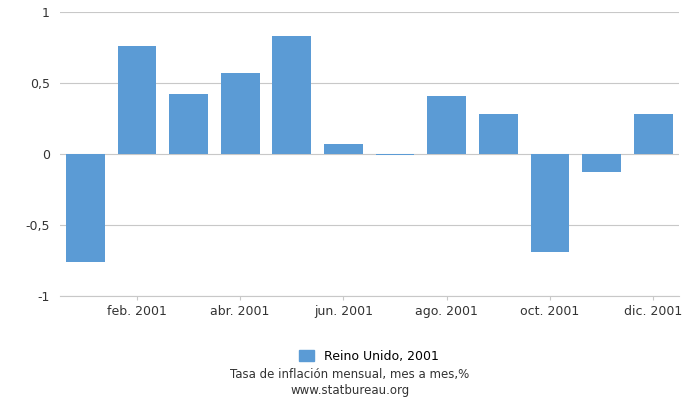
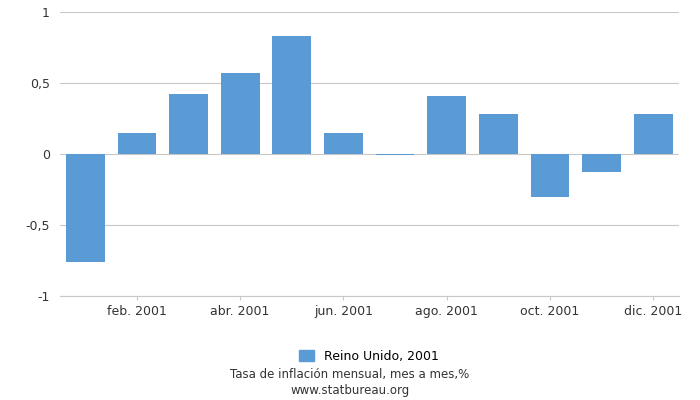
feb. 2001: 0,76 -> 0,15
jun. 2001: 0,07 -> 0,15
oct. 2001: -0,69 -> -0,30
